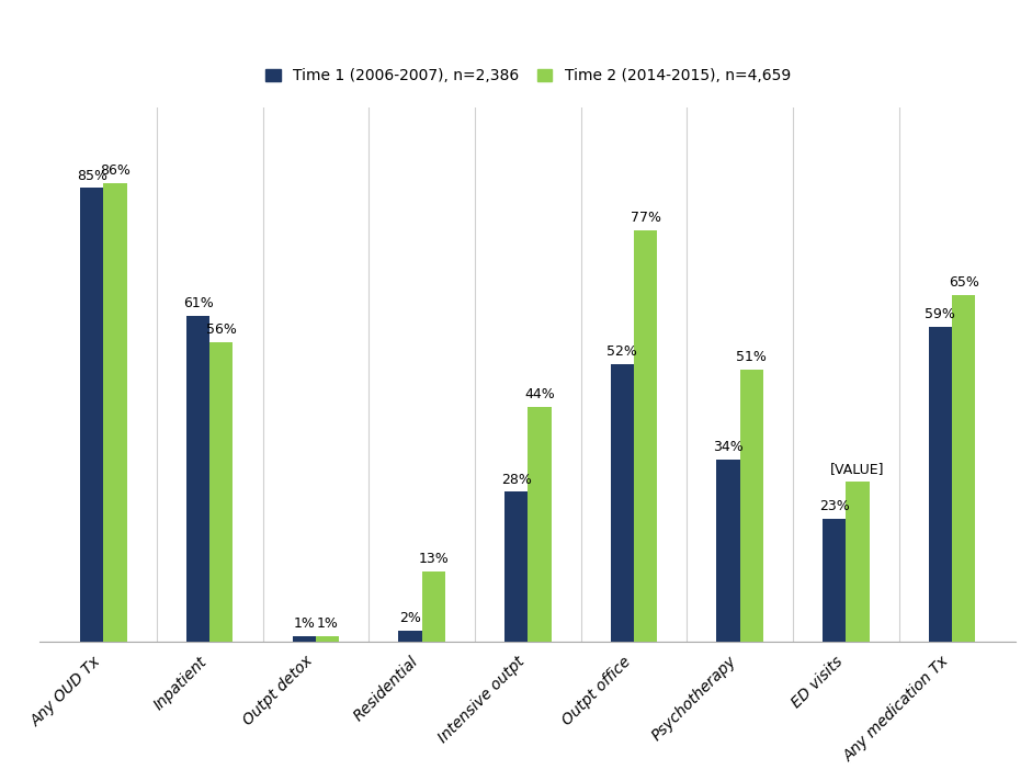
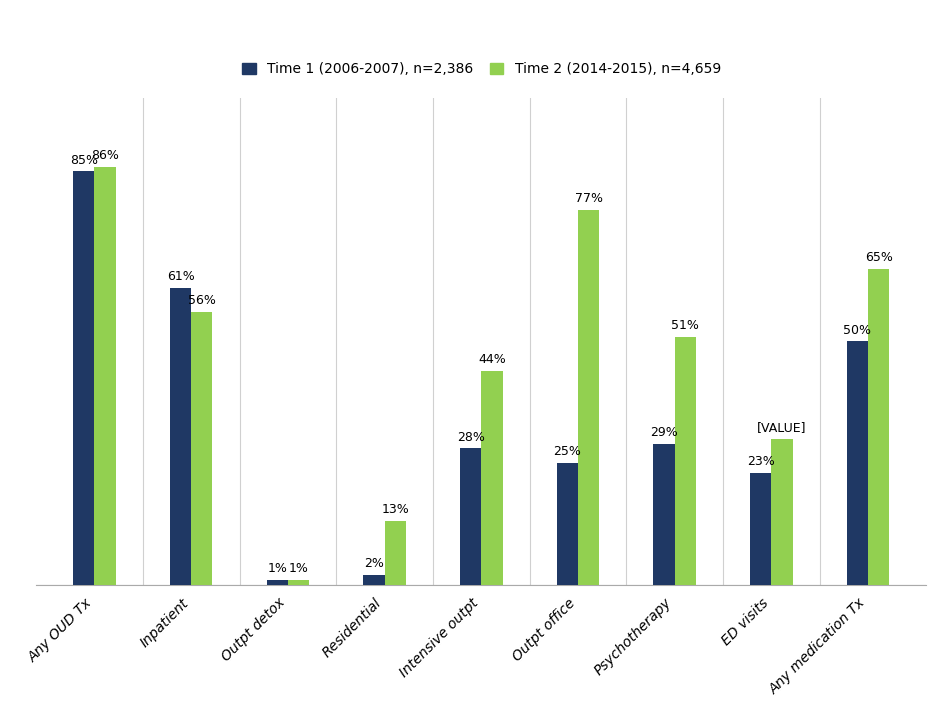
Time 1 (2006-2007), n=2,386/Outpt office: 52% -> 25%
Time 1 (2006-2007), n=2,386/Psychotherapy: 34% -> 29%
Time 1 (2006-2007), n=2,386/Any medication Tx: 59% -> 50%
